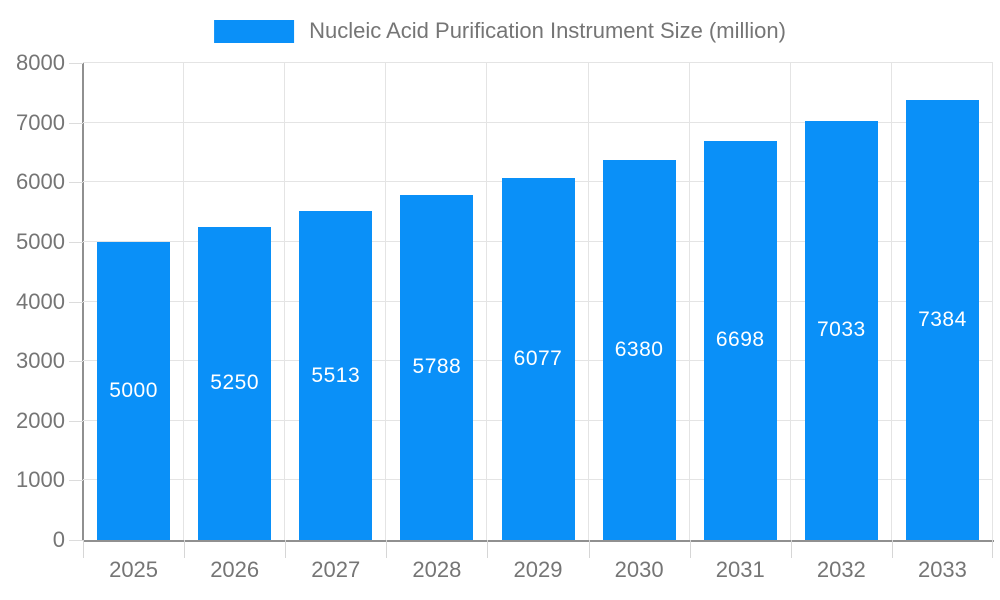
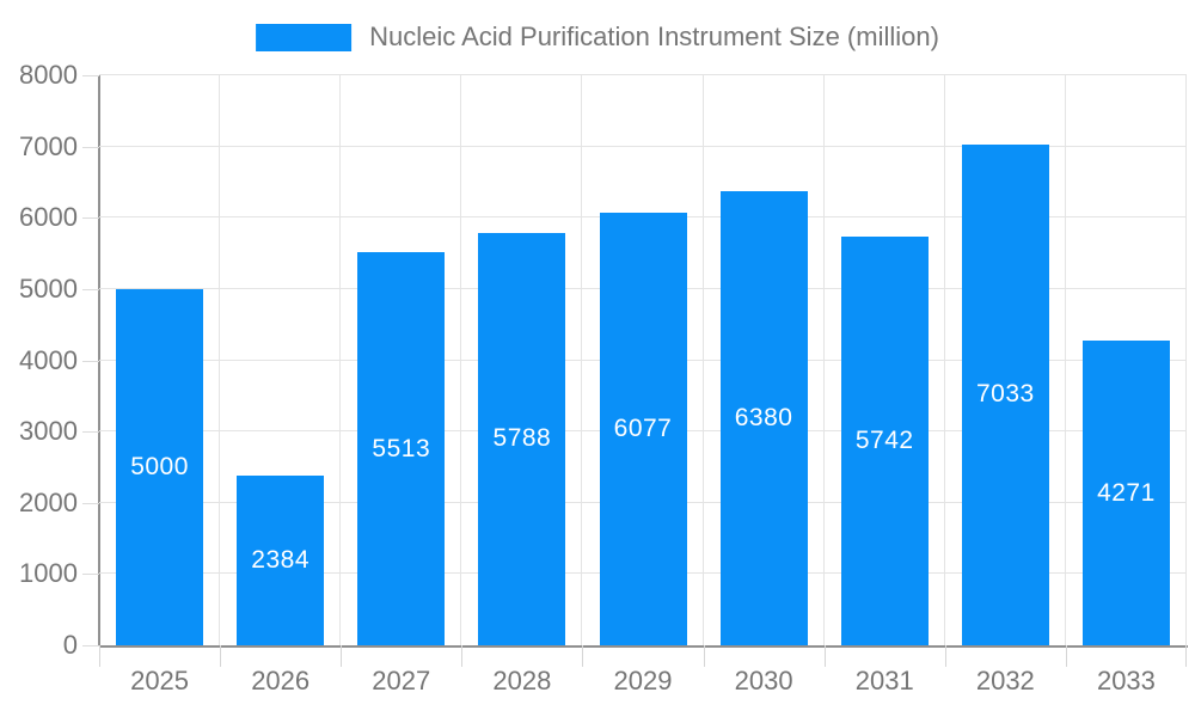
2026: 5250 -> 2384
2031: 6698 -> 5742
2033: 7384 -> 4271
